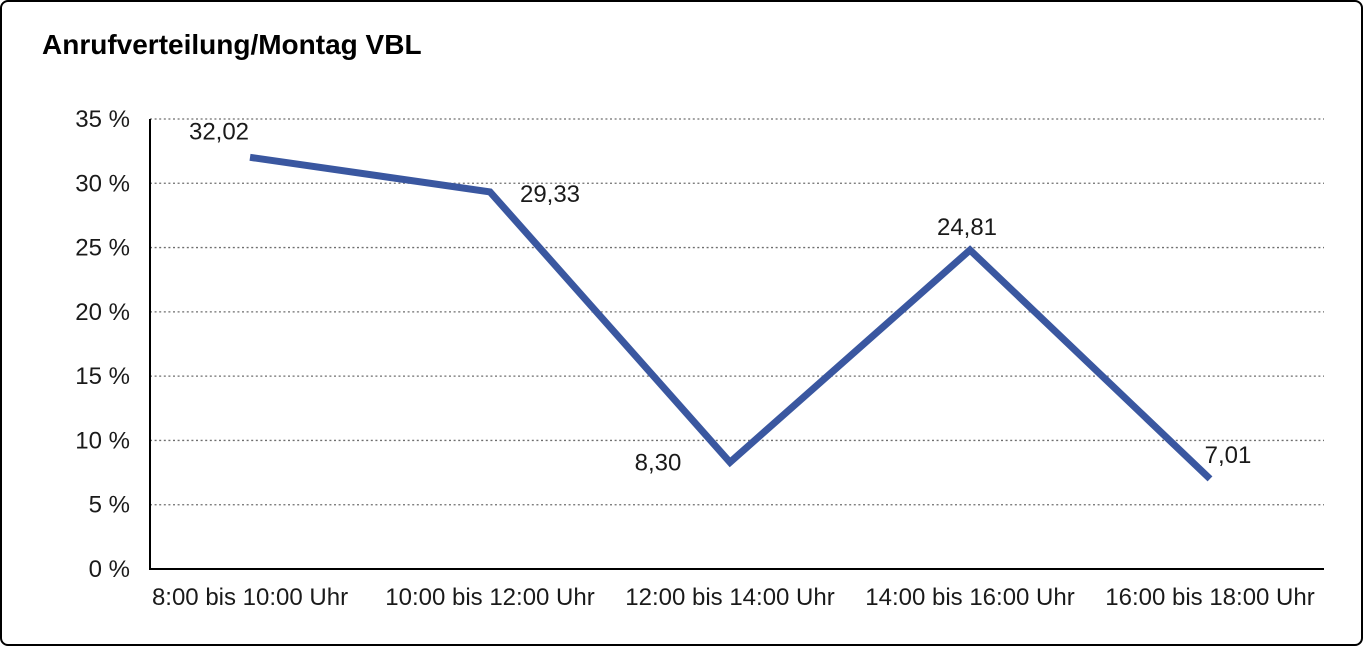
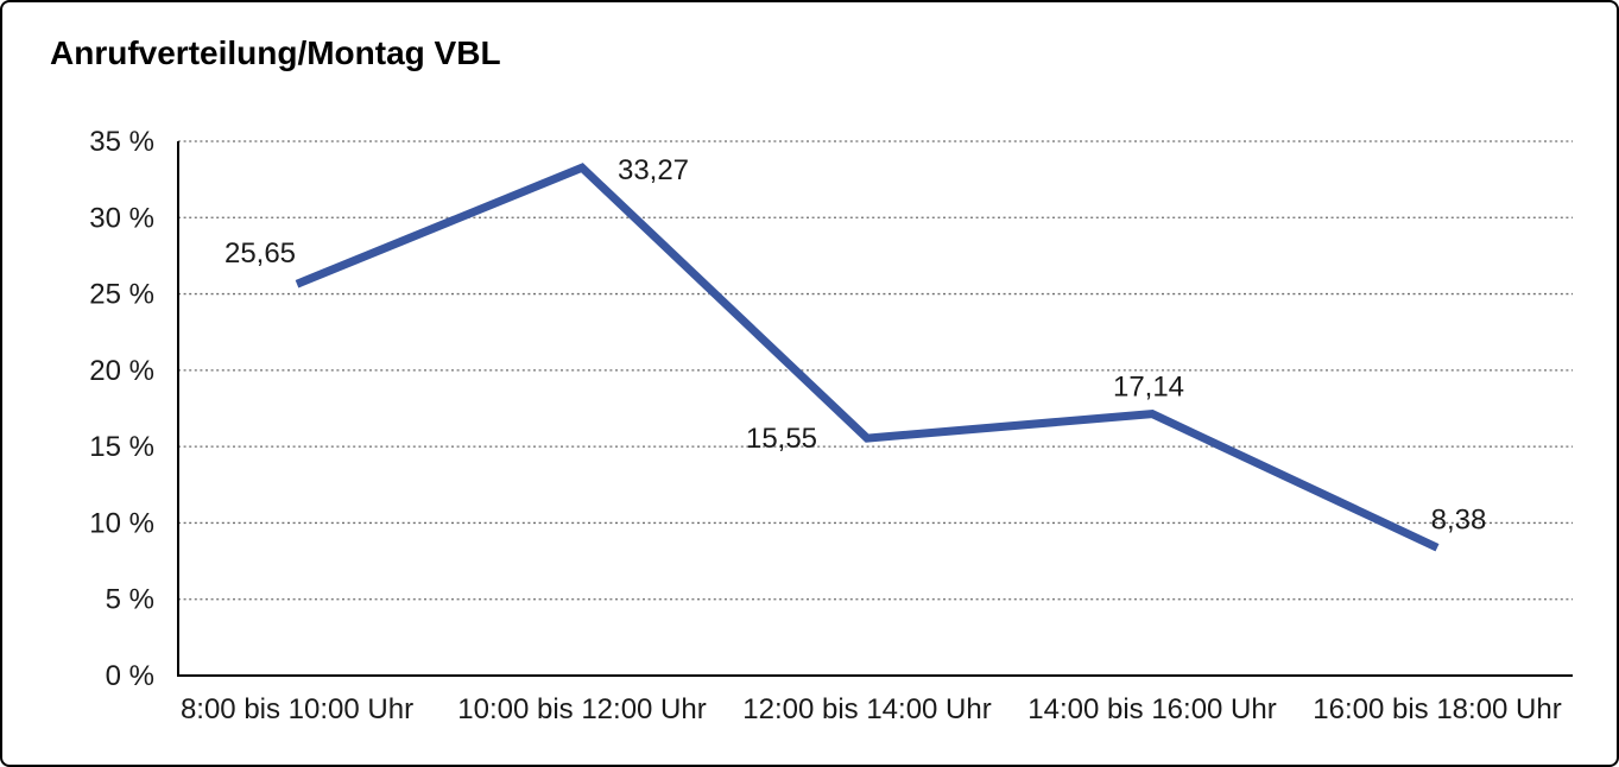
8:00 bis 10:00 Uhr: 32,02 -> 25,65
10:00 bis 12:00 Uhr: 29,33 -> 33,27
12:00 bis 14:00 Uhr: 8,30 -> 15,55
14:00 bis 16:00 Uhr: 24,81 -> 17,14
16:00 bis 18:00 Uhr: 7,01 -> 8,38
